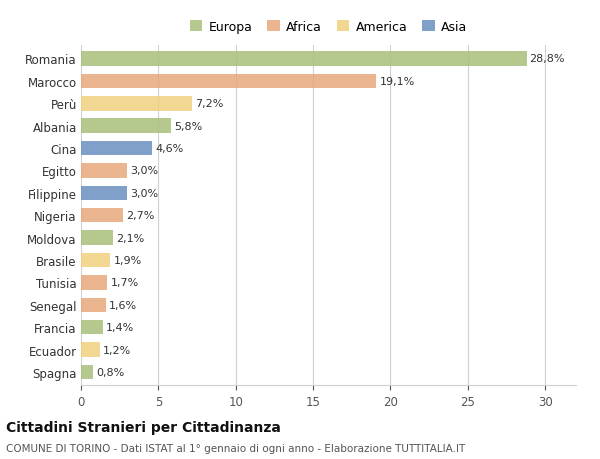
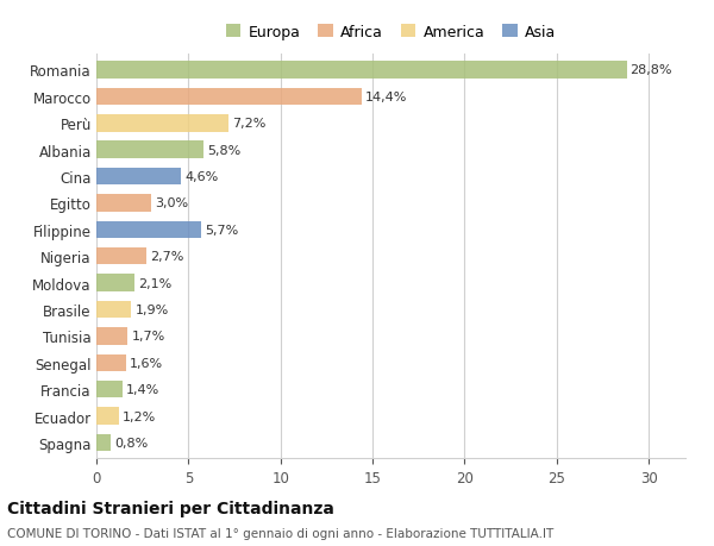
Marocco: 19,1% -> 14,4%
Filippine: 3,0% -> 5,7%
